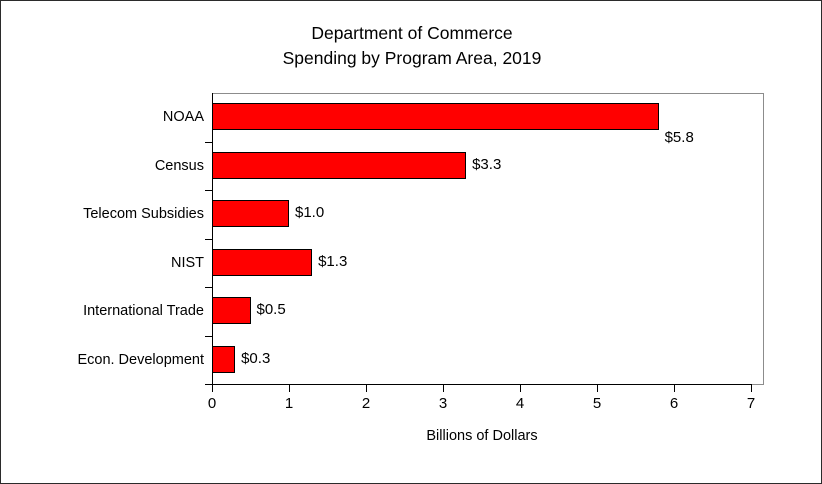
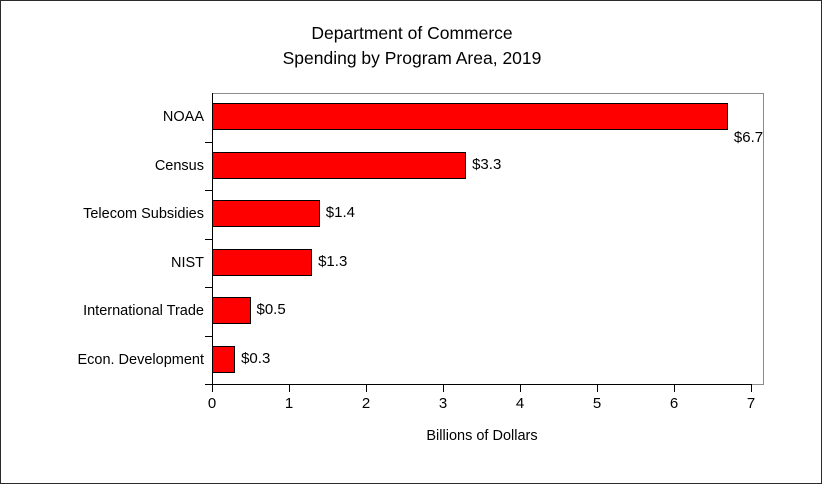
NOAA: $5.8 -> $6.7
Telecom Subsidies: $1.0 -> $1.4
